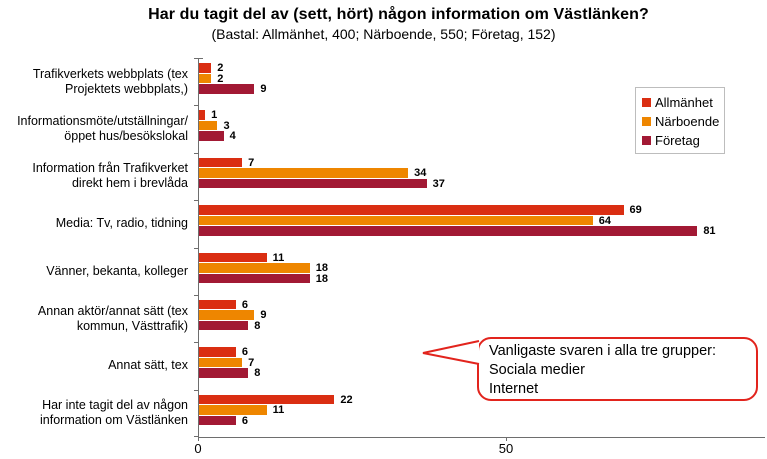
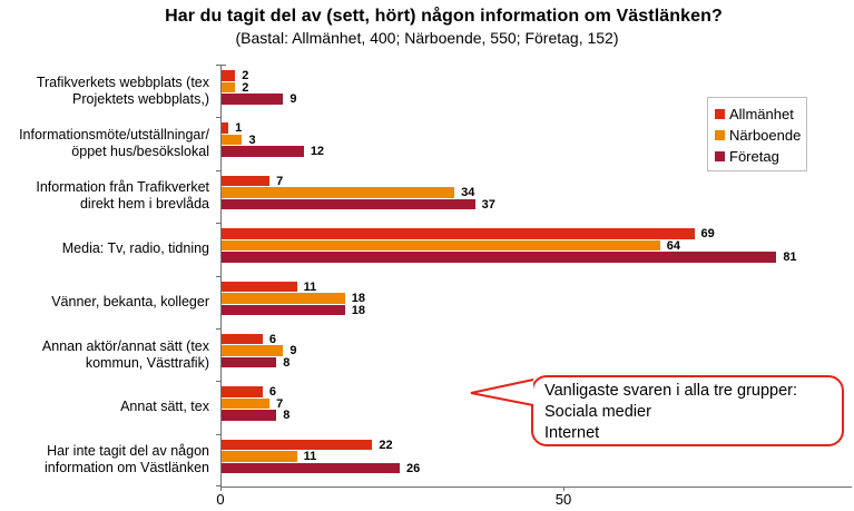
Företag/Informationsmöte/utställningar/ öppet hus/besökslokal: 4 -> 12
Företag/Har inte tagit del av någon information om Västlänken: 6 -> 26
